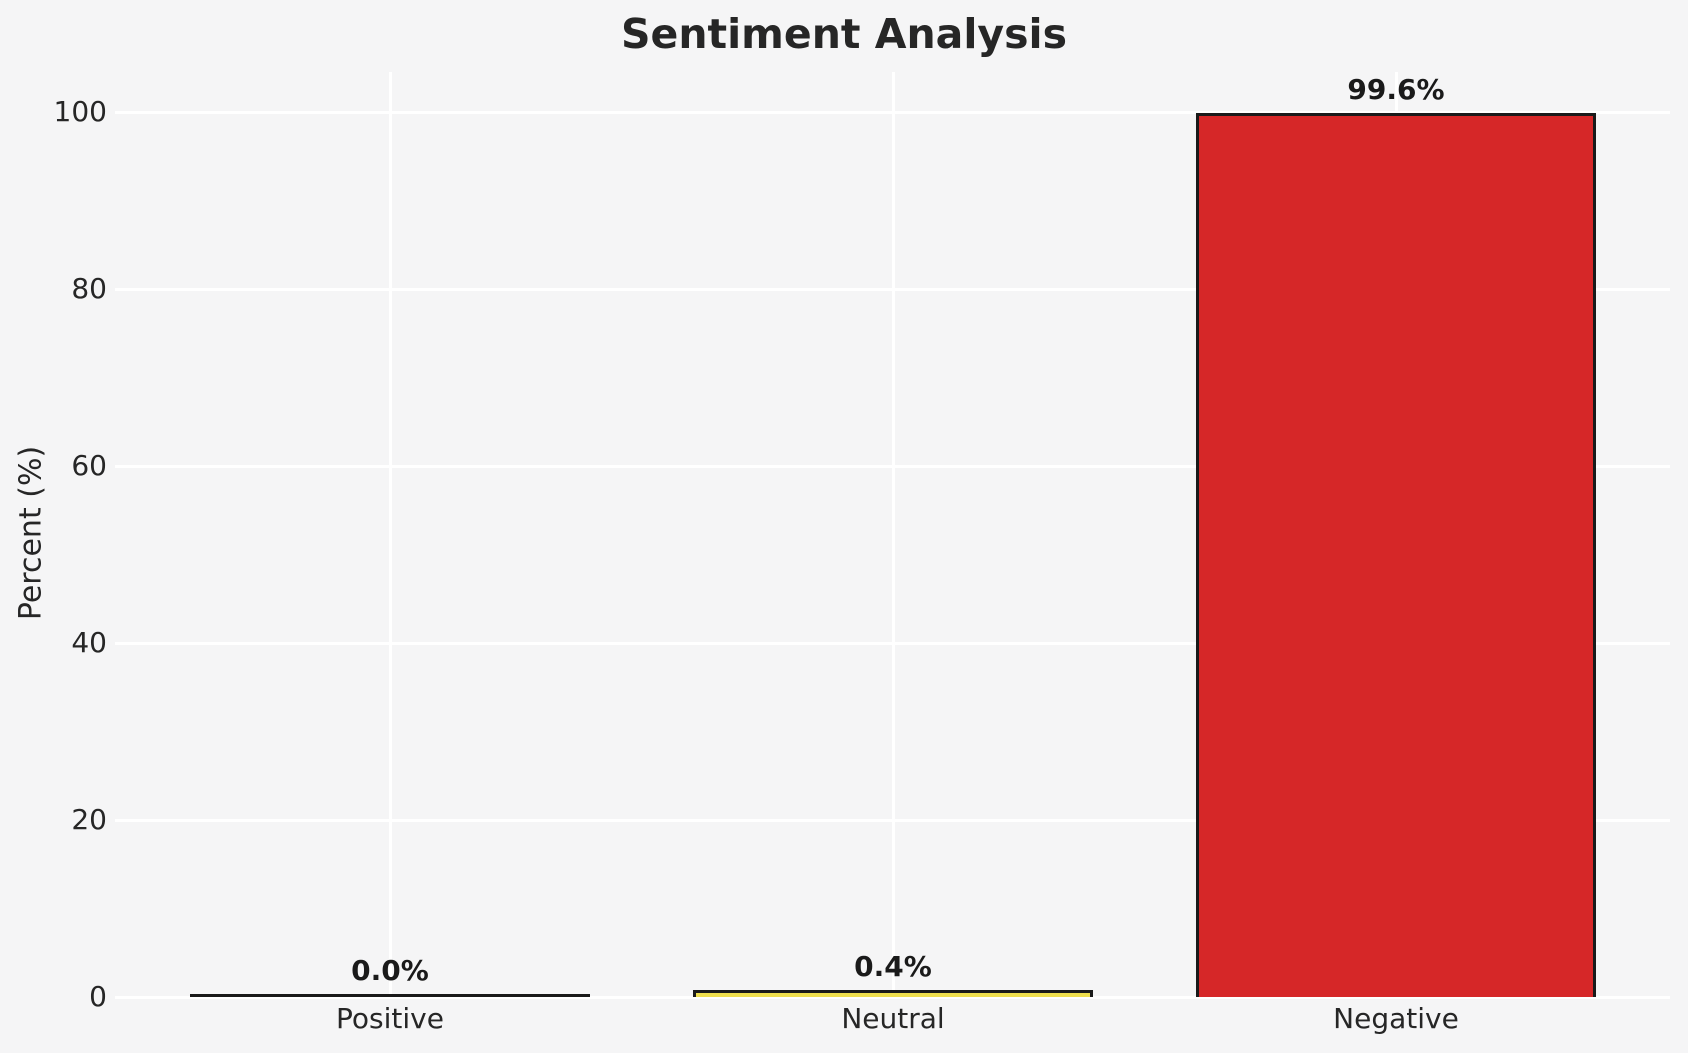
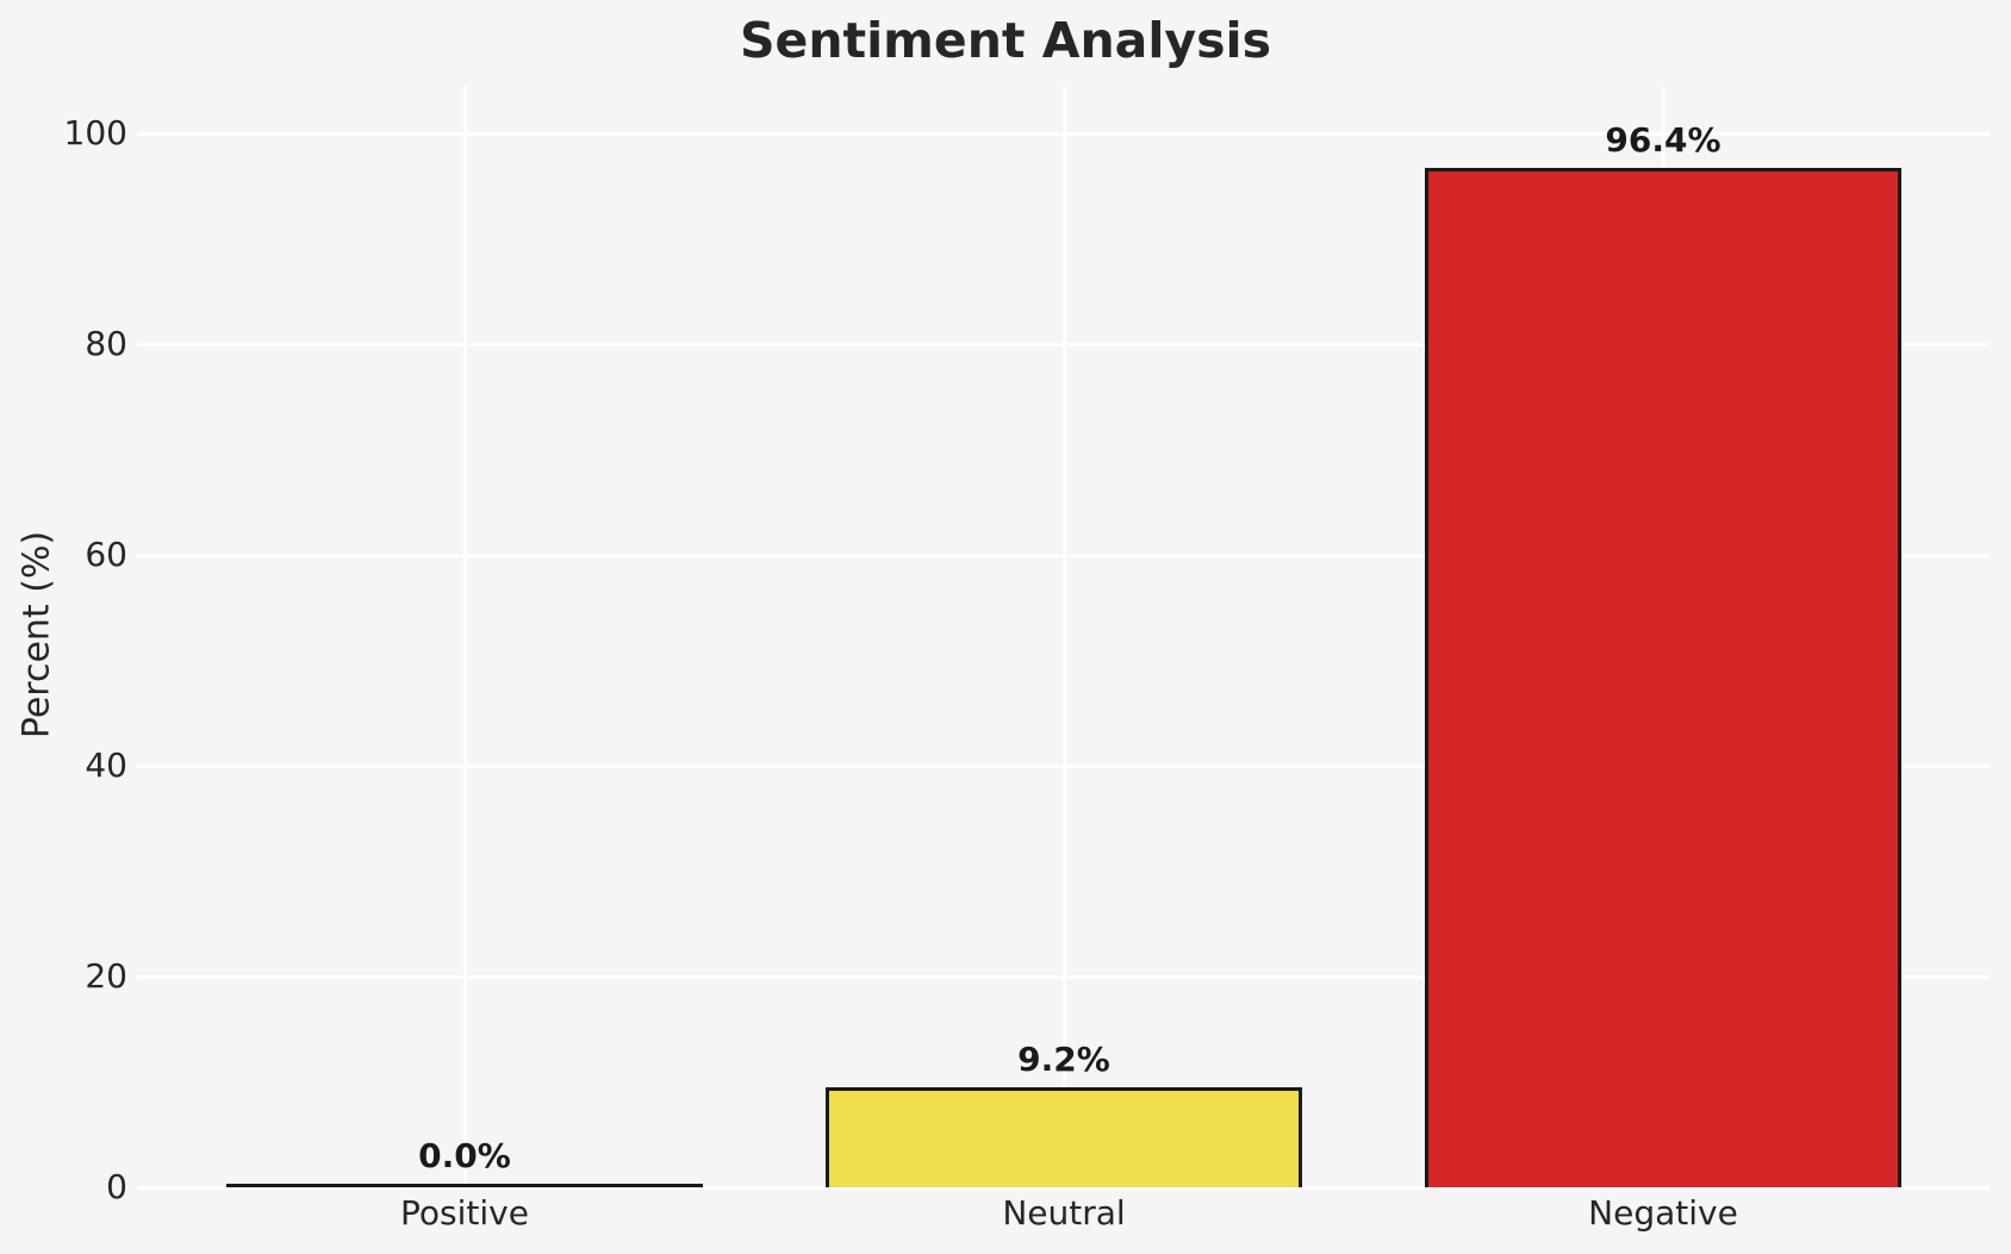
Neutral: 0.4% -> 9.2%
Negative: 99.6% -> 96.4%
